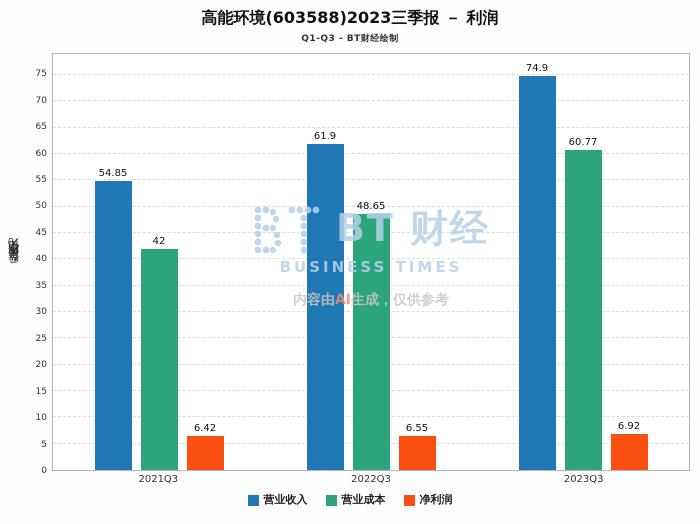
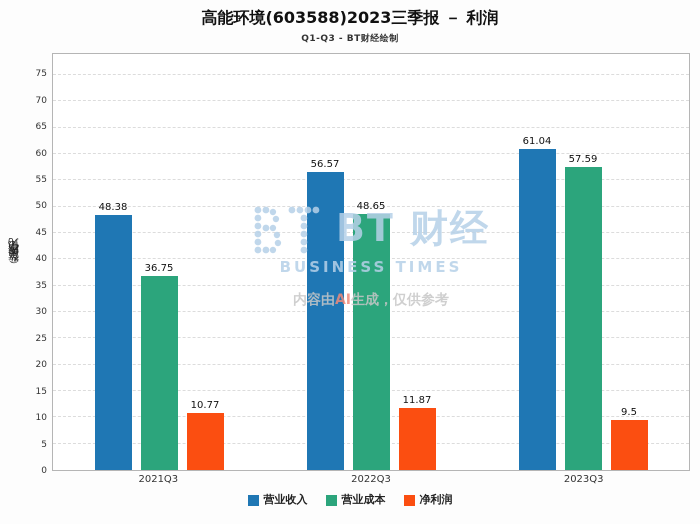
营业收入/2021Q3: 54.85 -> 48.38
营业成本/2021Q3: 42 -> 36.75
净利润/2021Q3: 6.42 -> 10.77
营业收入/2022Q3: 61.9 -> 56.57
净利润/2022Q3: 6.55 -> 11.87
营业收入/2023Q3: 74.9 -> 61.04
营业成本/2023Q3: 60.77 -> 57.59
净利润/2023Q3: 6.92 -> 9.5
